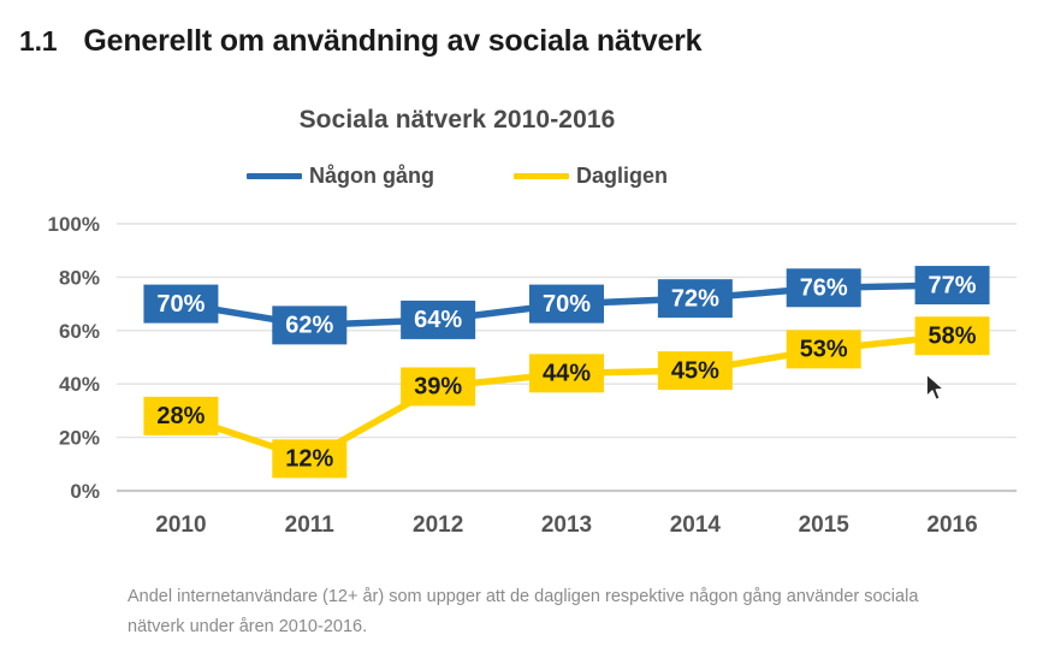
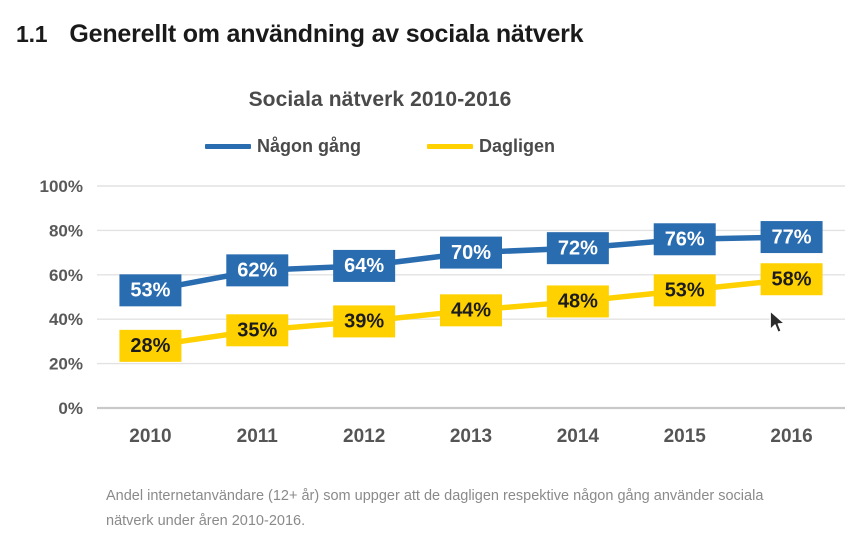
Någon gång/2010: 70% -> 53%
Dagligen/2011: 12% -> 35%
Dagligen/2014: 45% -> 48%
